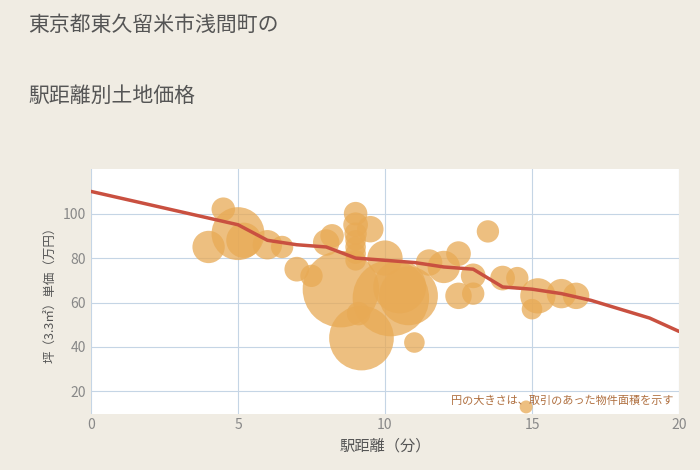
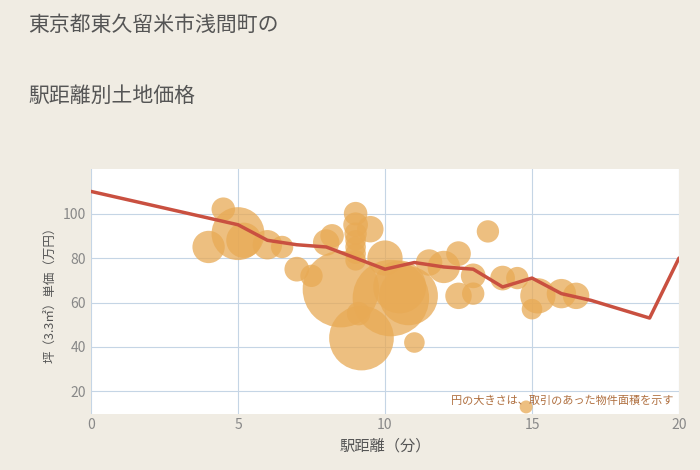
10: 79 -> 75
15: 66 -> 71
20: 47 -> 80
